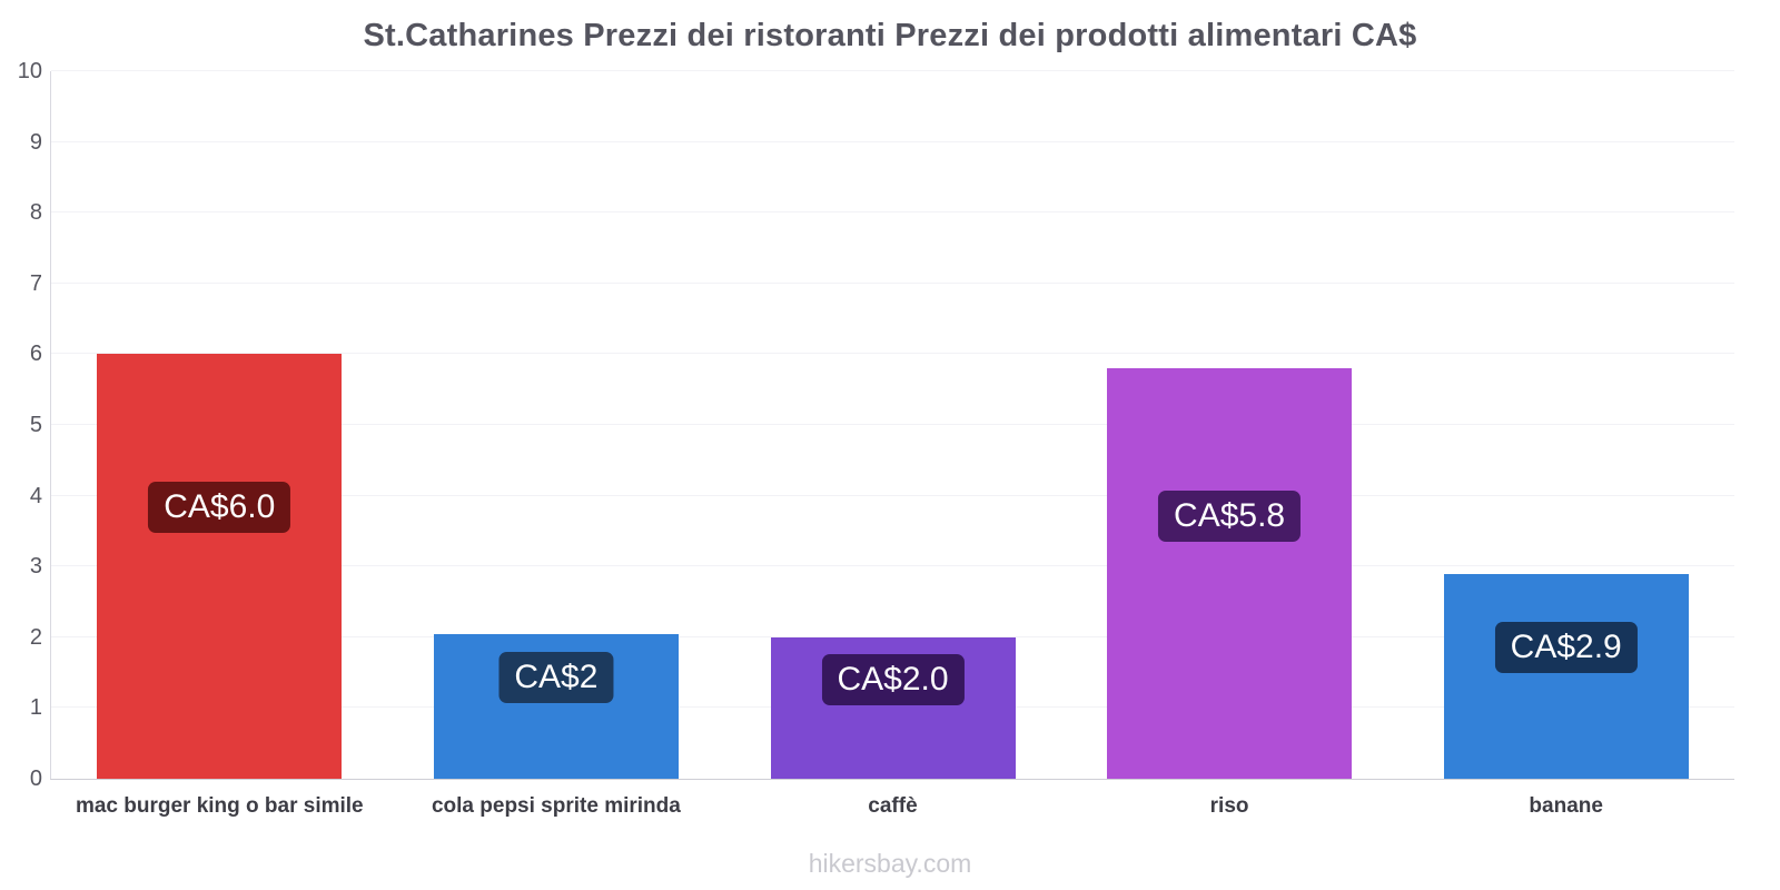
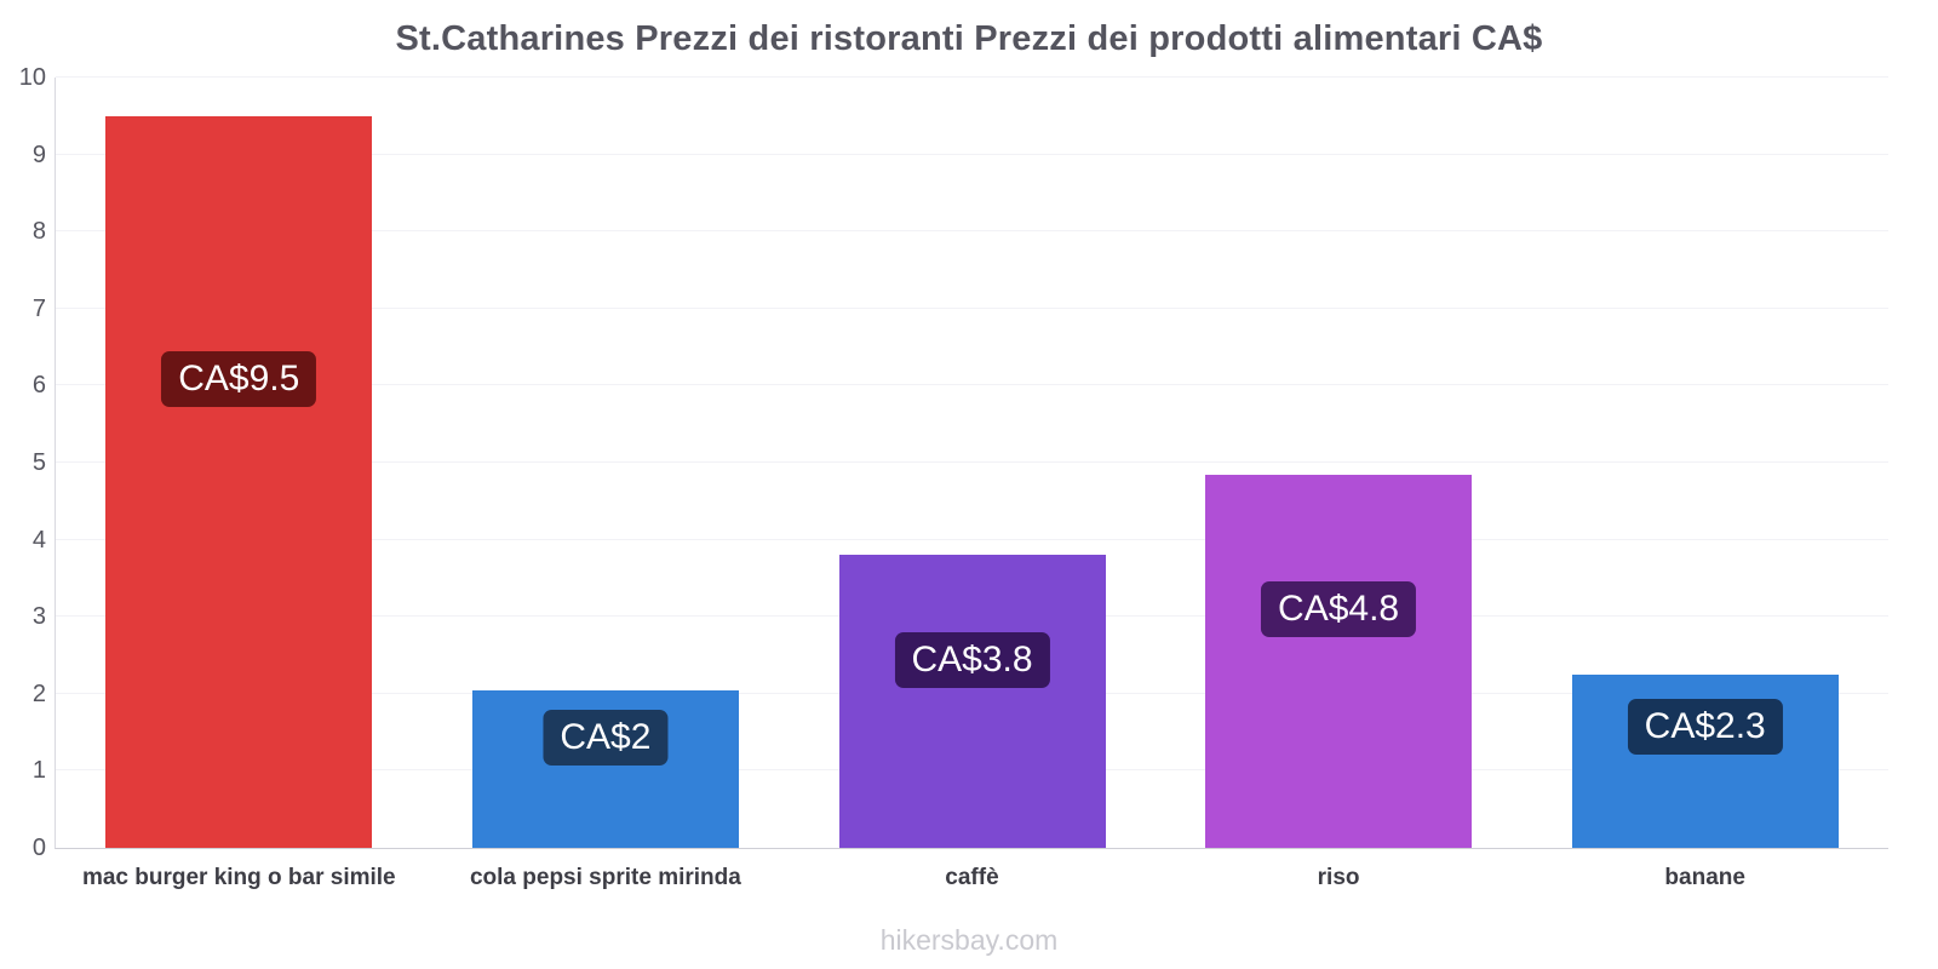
mac burger king o bar simile: 6.0 -> 9.5
caffè: 2.0 -> 3.8
riso: 5.8 -> 4.8
banane: 2.9 -> 2.3
